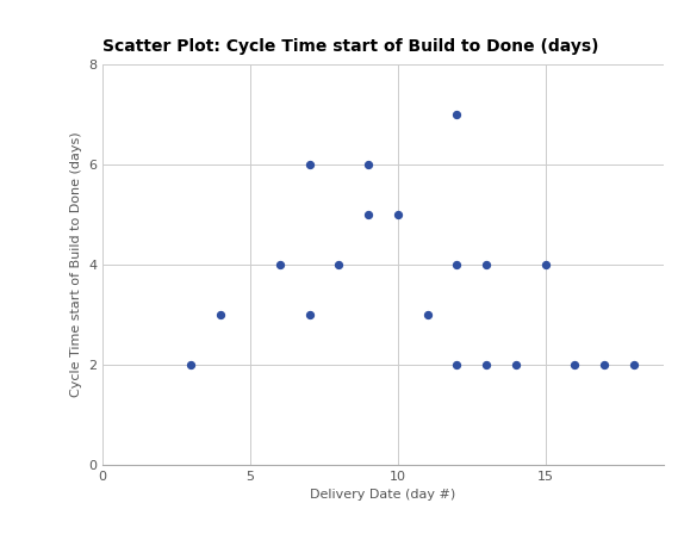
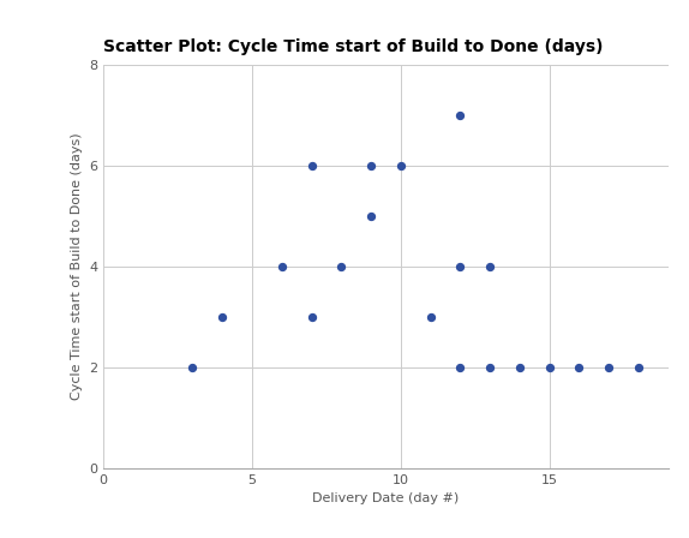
10: 5 -> 6
15: 4 -> 2
